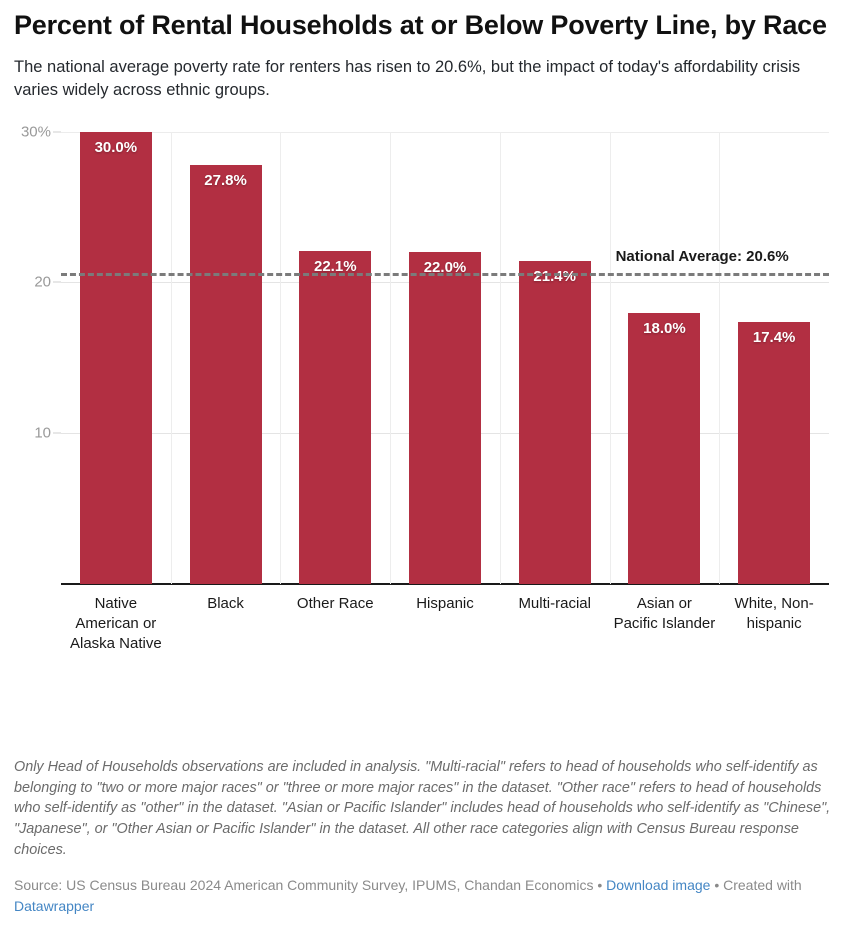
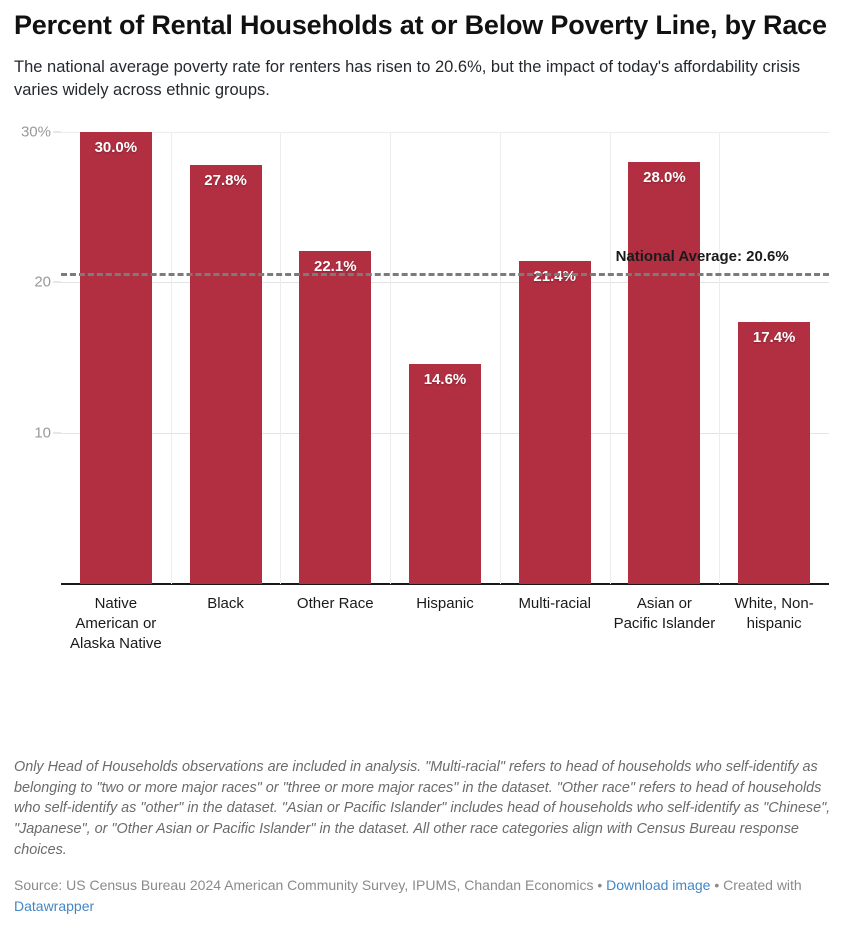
Hispanic: 22.0% -> 14.6%
Asian or Pacific Islander: 18.0% -> 28.0%
